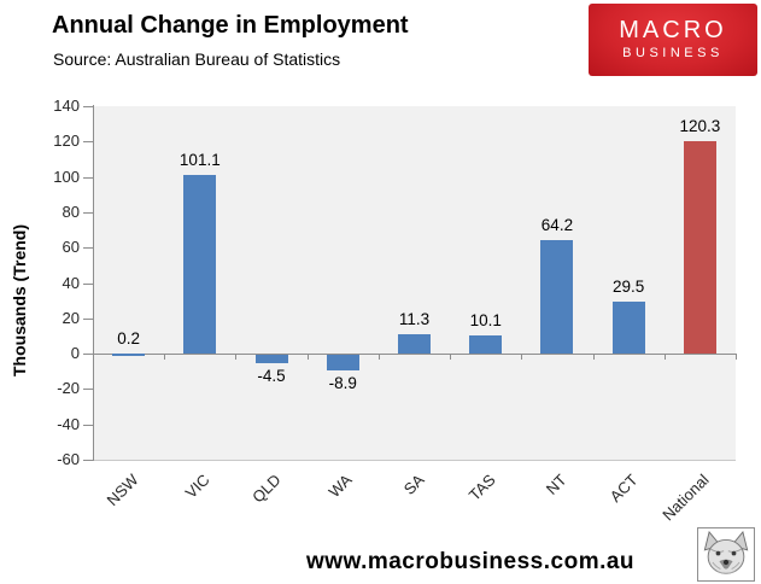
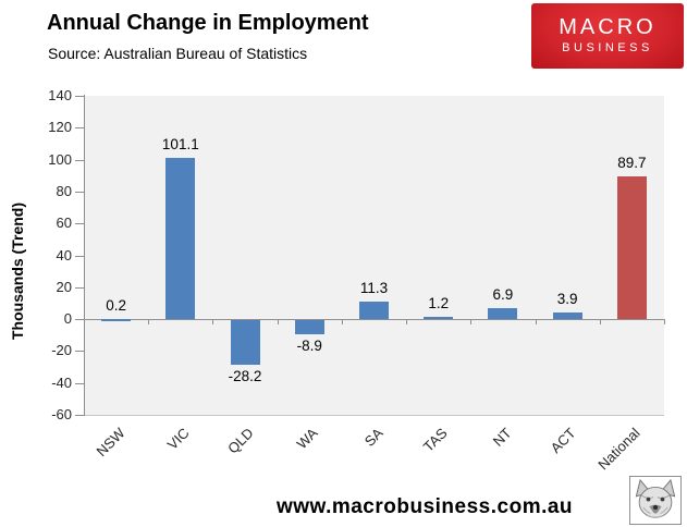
QLD: -4.5 -> -28.2
TAS: 10.1 -> 1.2
NT: 64.2 -> 6.9
ACT: 29.5 -> 3.9
National: 120.3 -> 89.7
